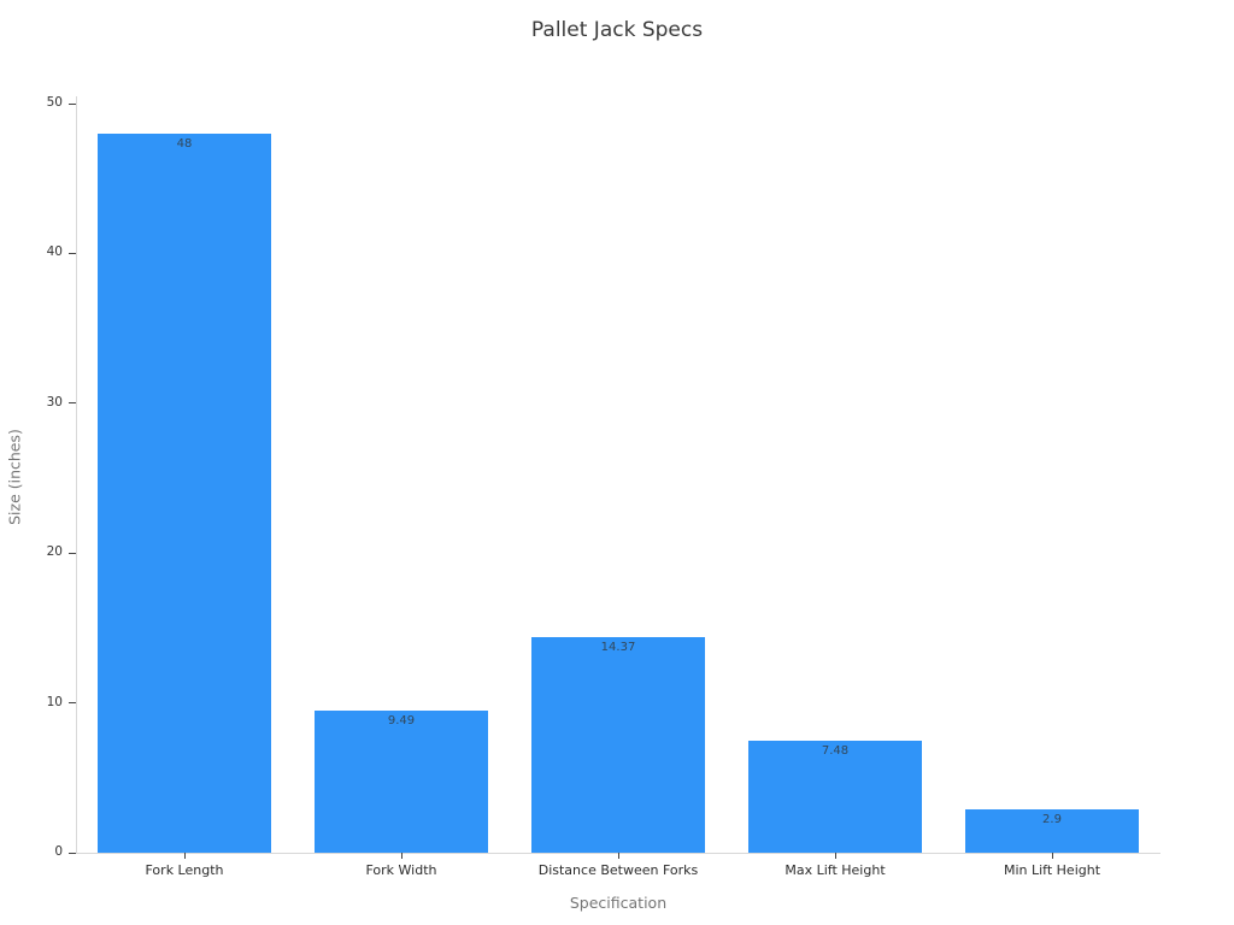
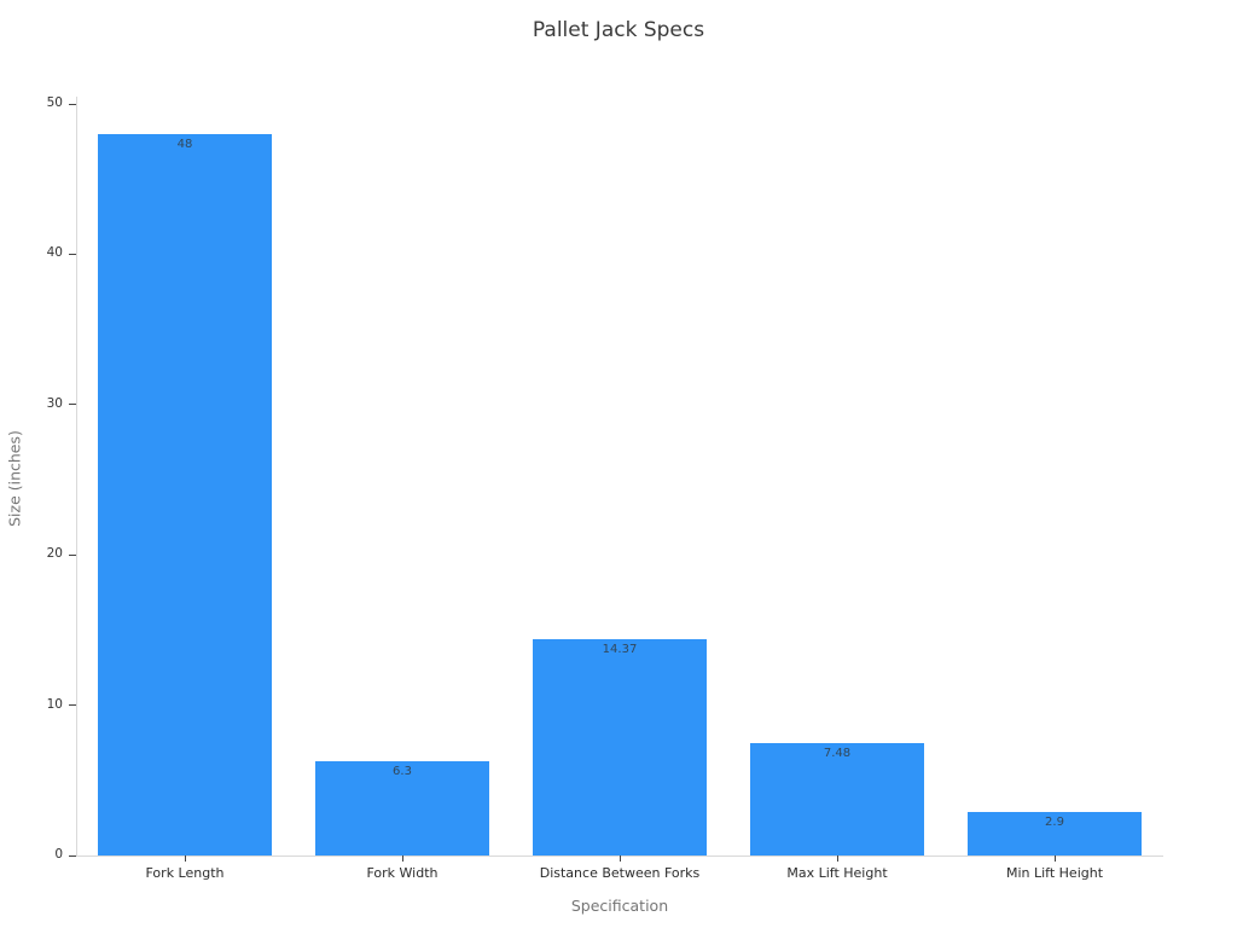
Fork Width: 9.49 -> 6.3
